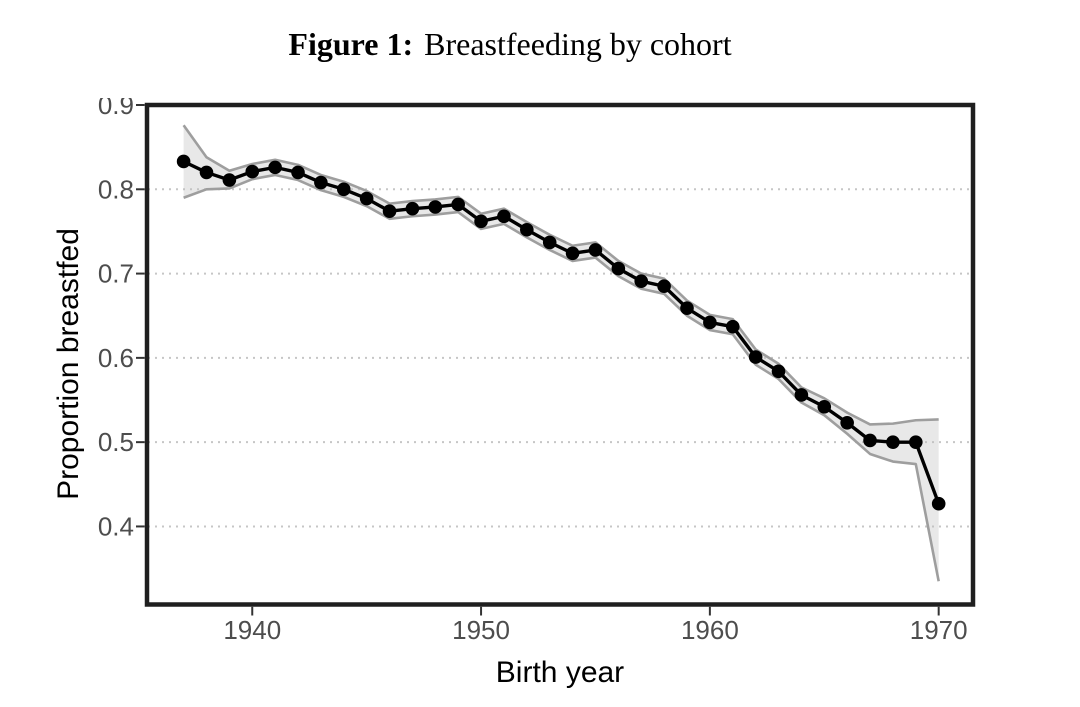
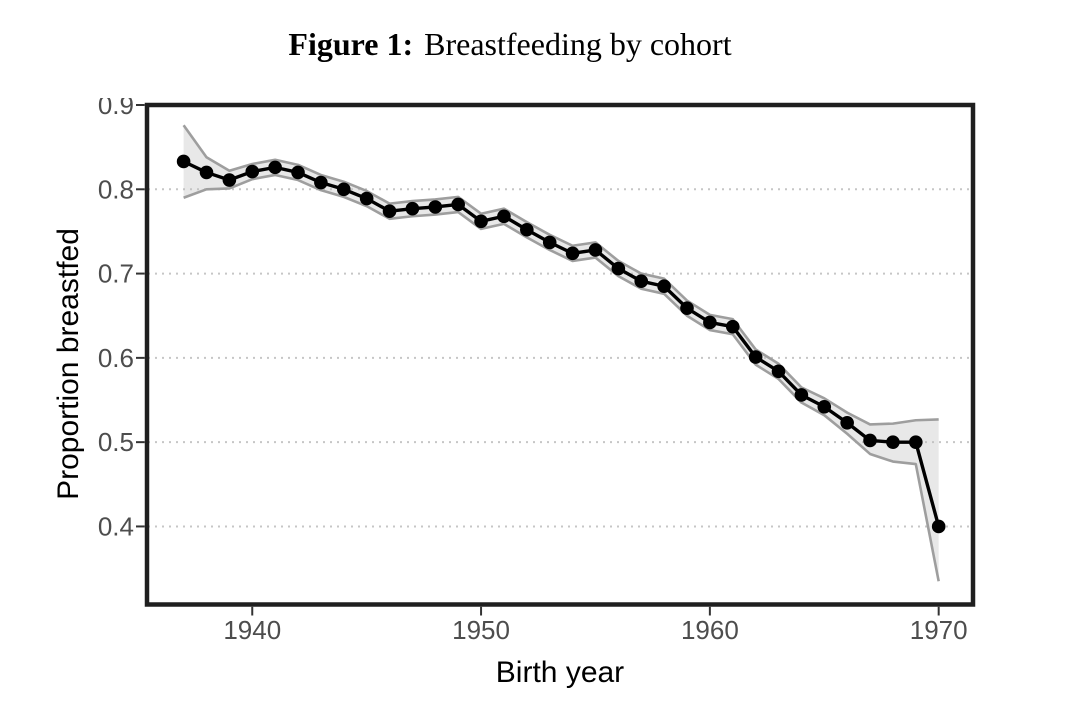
1970: 0.43 -> 0.40
